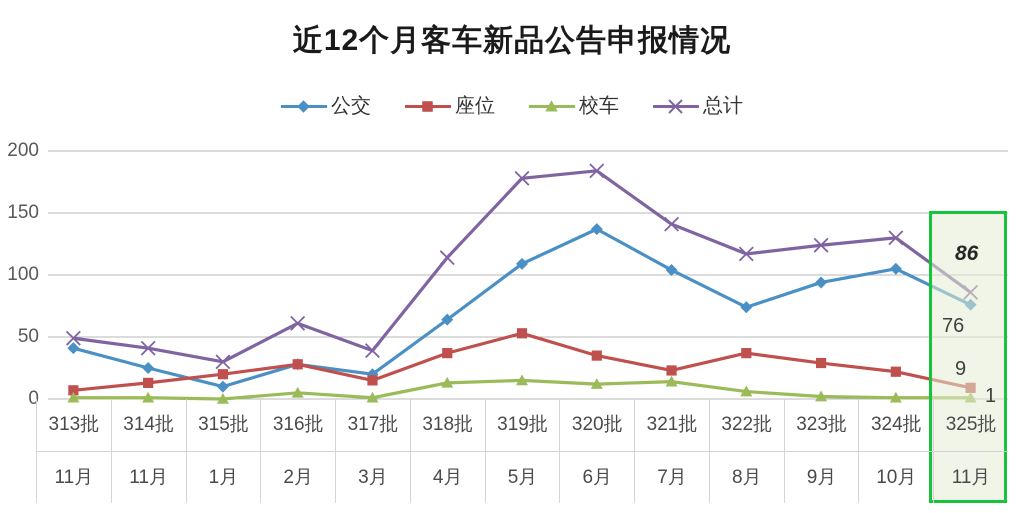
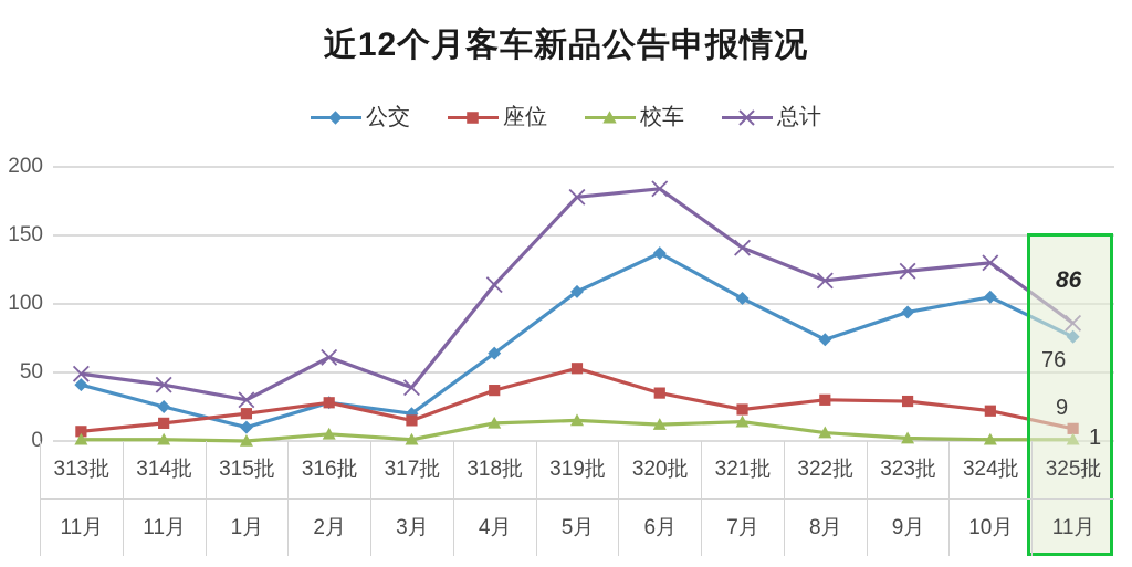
座位/322批: 37 -> 30
